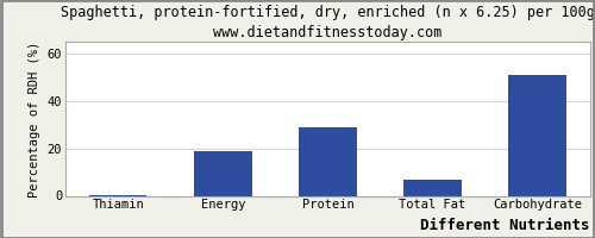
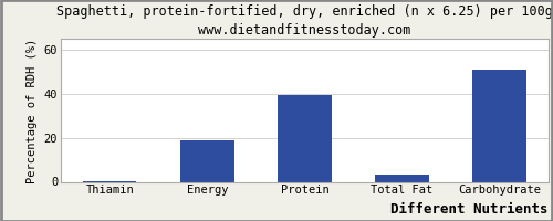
Protein: 29 -> 40
Total Fat: 7 -> 4
